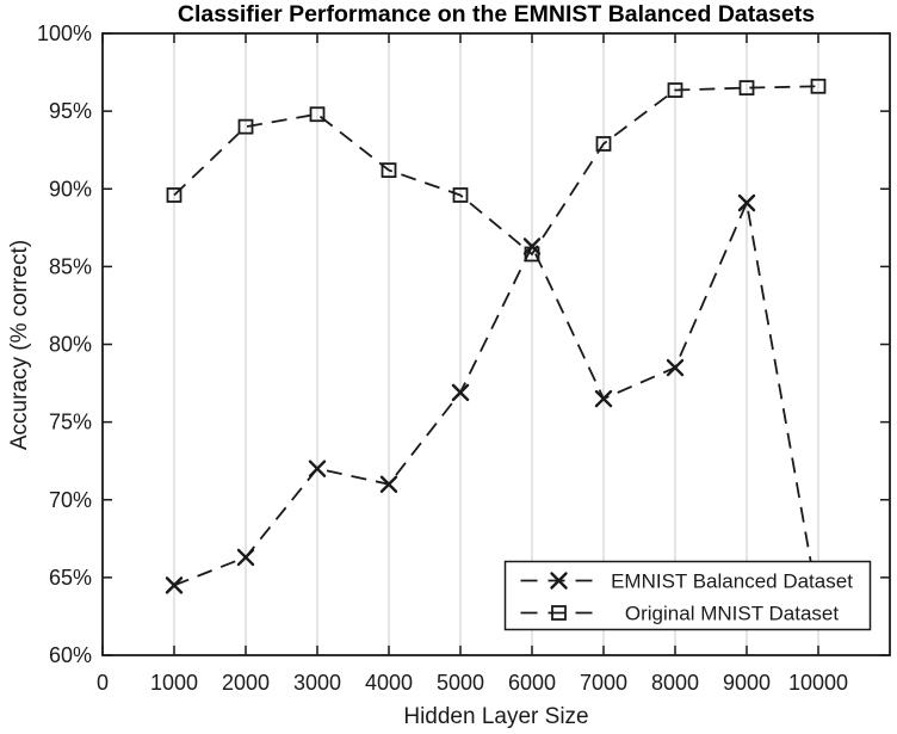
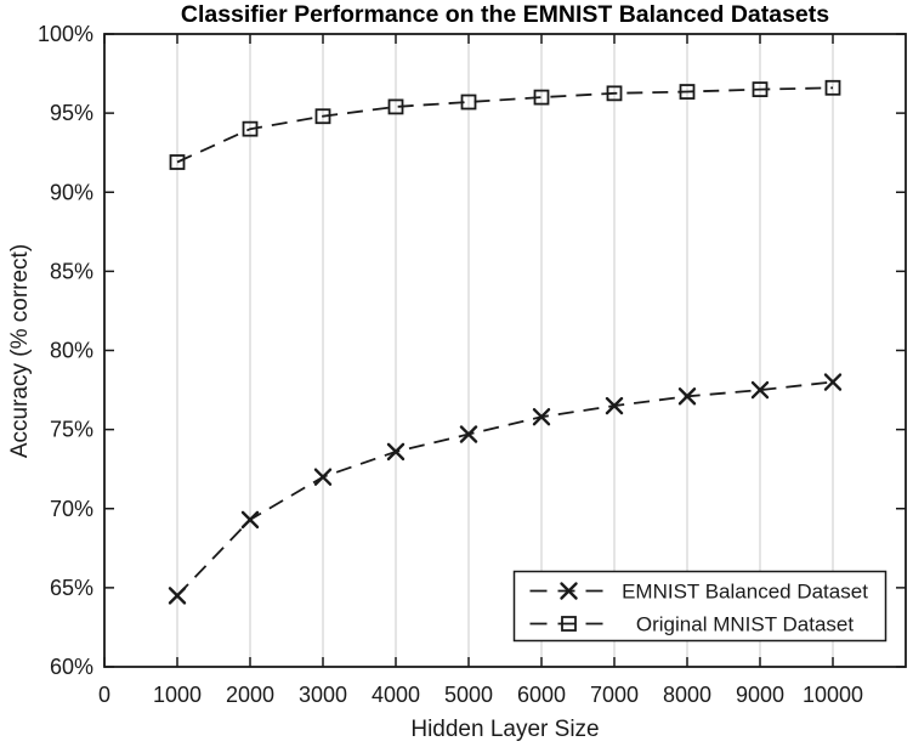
Original MNIST Dataset/1000: 89.6% -> 91.9%
EMNIST Balanced Dataset/2000: 66.3% -> 69.3%
EMNIST Balanced Dataset/4000: 71.0% -> 73.6%
Original MNIST Dataset/4000: 91.2% -> 95.4%
EMNIST Balanced Dataset/5000: 76.9% -> 74.7%
Original MNIST Dataset/5000: 89.6% -> 95.7%
EMNIST Balanced Dataset/6000: 86.3% -> 75.8%
Original MNIST Dataset/6000: 85.8% -> 96.0%
Original MNIST Dataset/7000: 92.9% -> 96.2%
EMNIST Balanced Dataset/8000: 78.5% -> 77.1%
EMNIST Balanced Dataset/9000: 89.1% -> 77.5%
EMNIST Balanced Dataset/10000: 63.3% -> 78.0%
